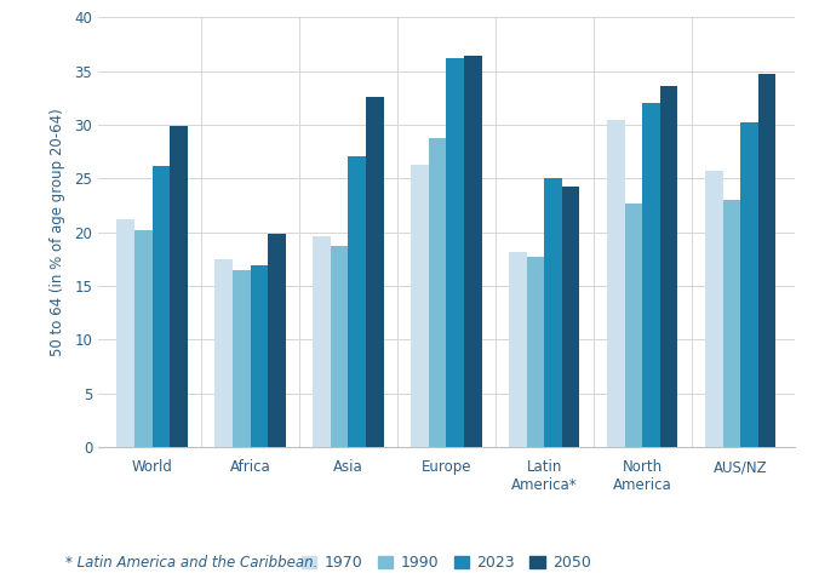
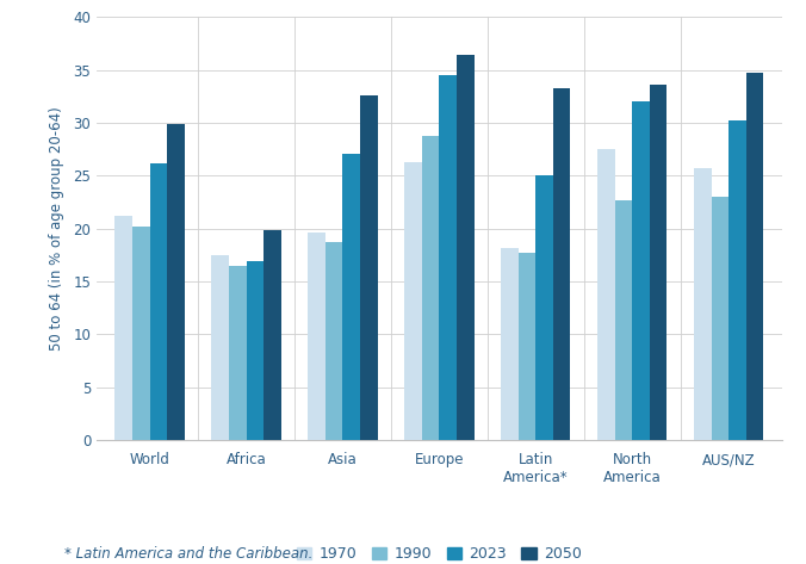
2023/Europe: 36.2 -> 34.5
2050/Latin America*: 24.2 -> 33.2
1970/North America: 30.4 -> 27.5
